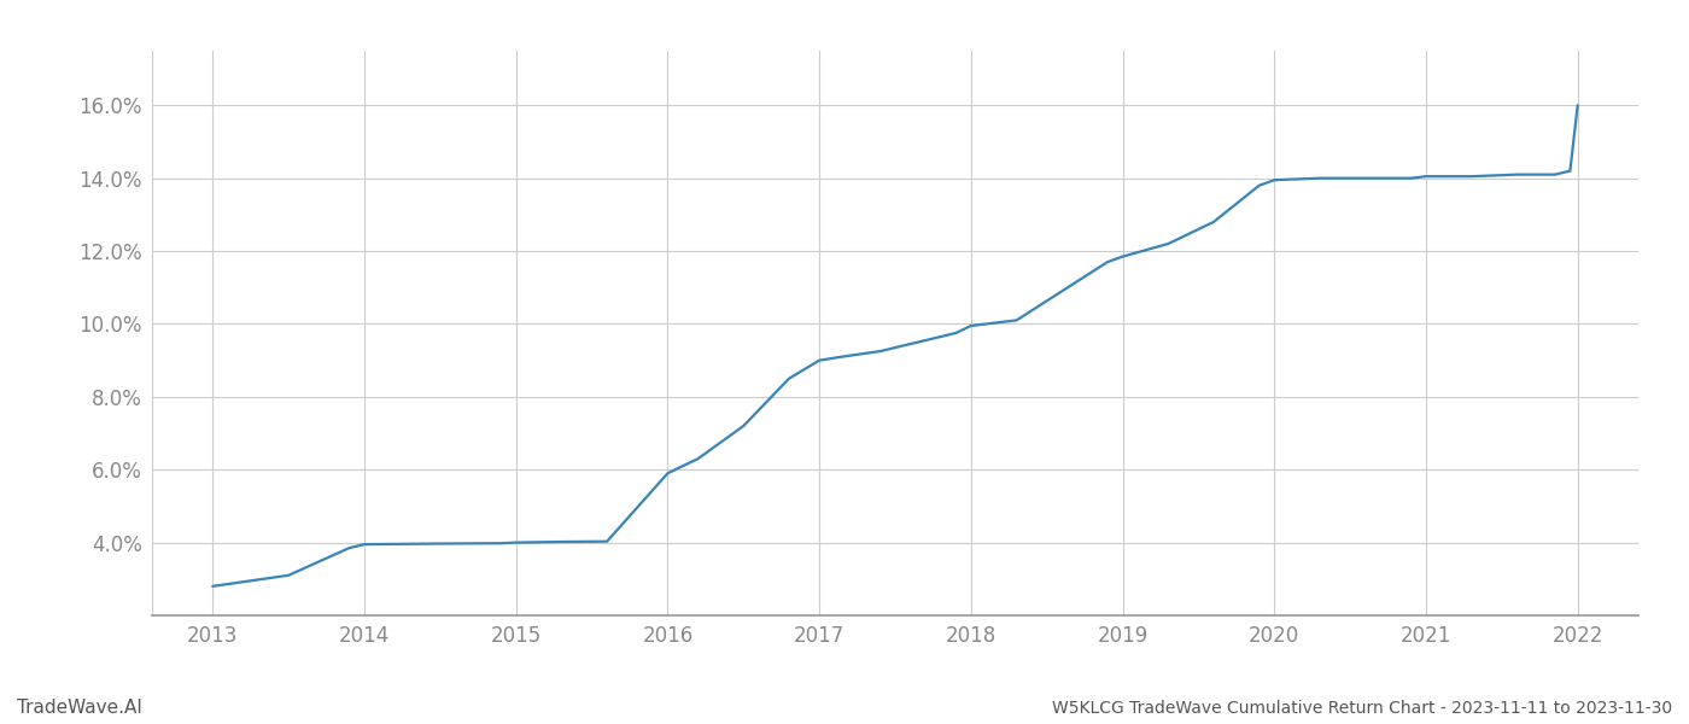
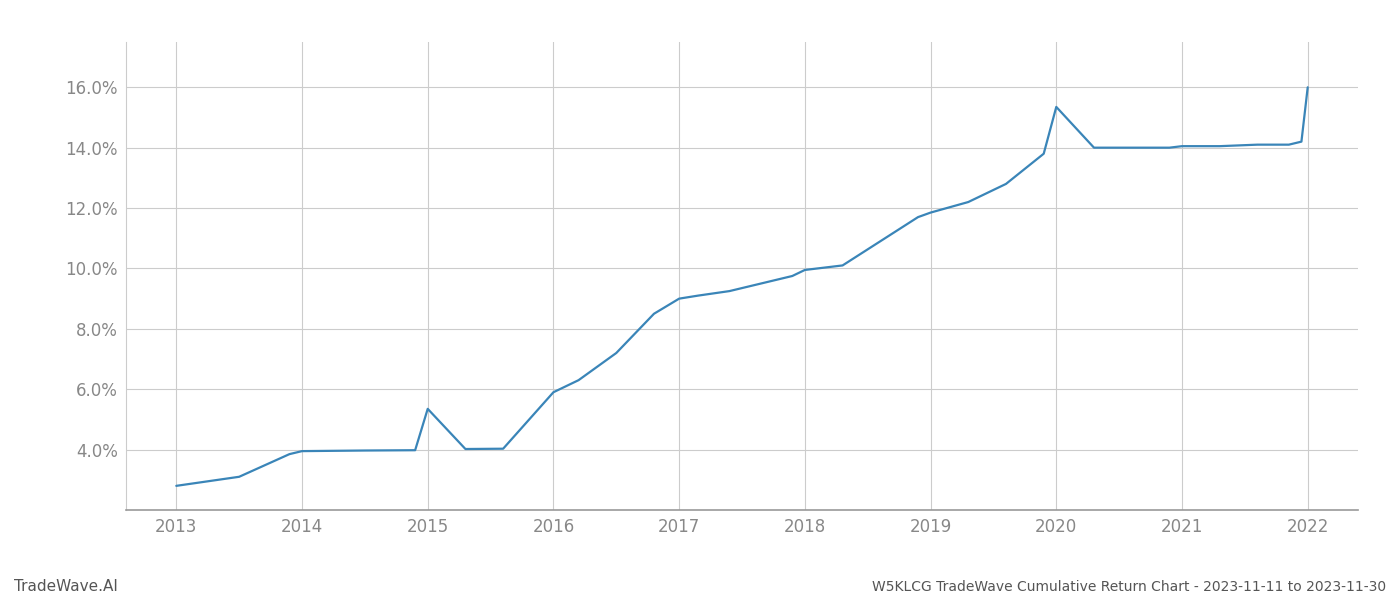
2015: 4.00% -> 5.35%
2020: 13.95% -> 15.35%
